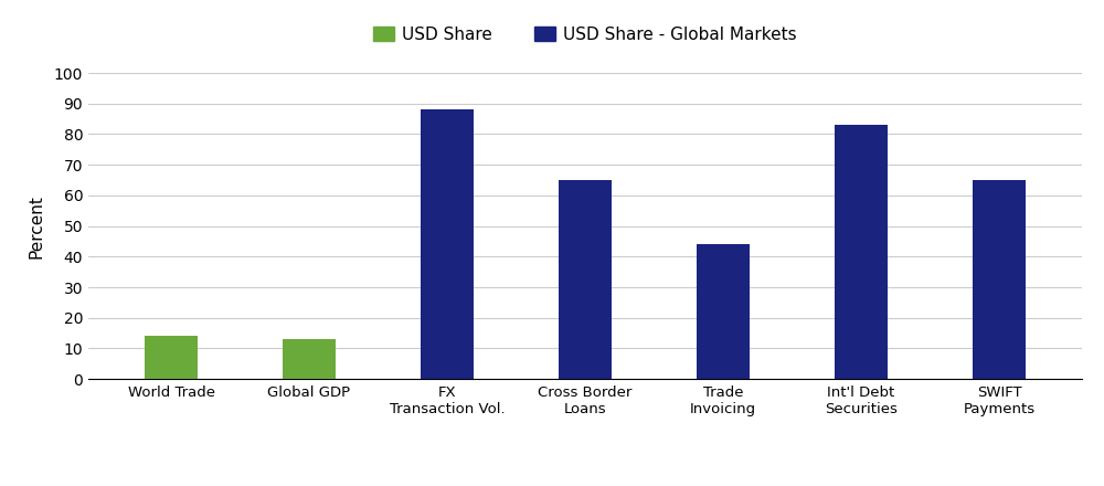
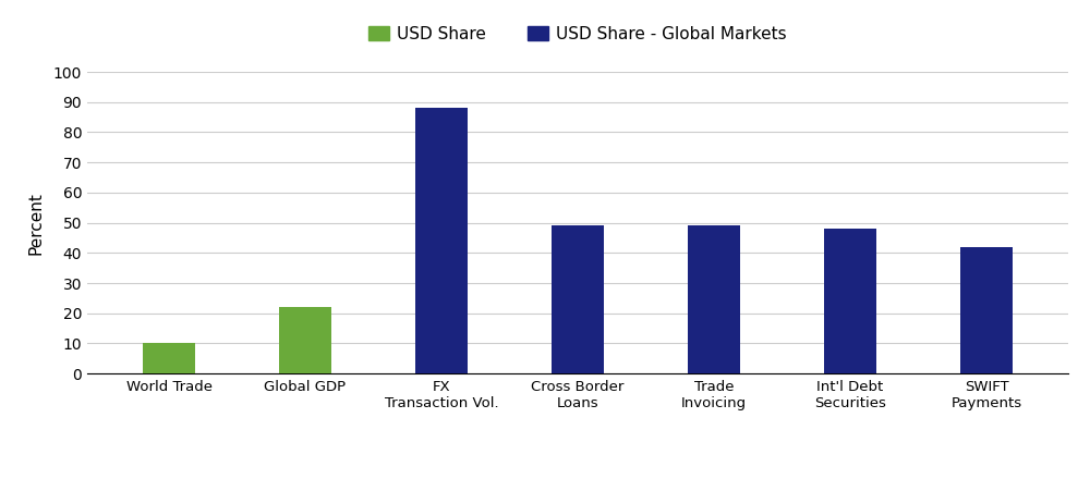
World Trade: 14 -> 10
Global GDP: 13 -> 22
Cross Border Loans: 65 -> 49
Trade Invoicing: 44 -> 49
Int'l Debt Securities: 83 -> 48
SWIFT Payments: 65 -> 42
